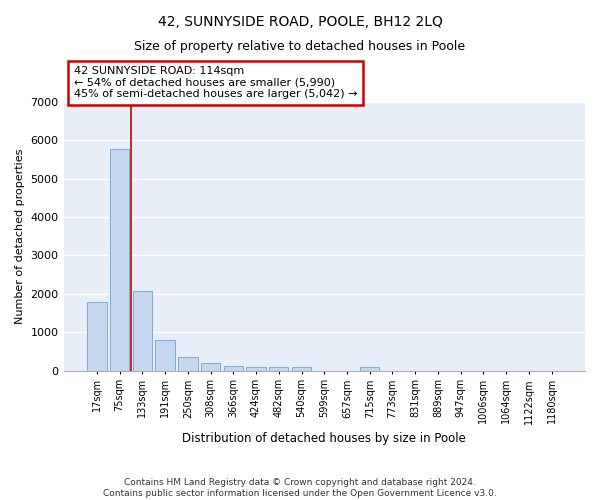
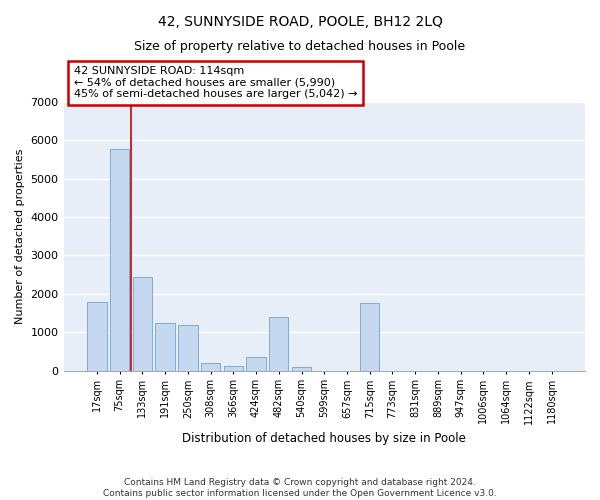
133sqm: 2080 -> 2450
191sqm: 800 -> 1250
250sqm: 340 -> 1200
424sqm: 100 -> 350
482sqm: 90 -> 1400
715sqm: 80 -> 1750
